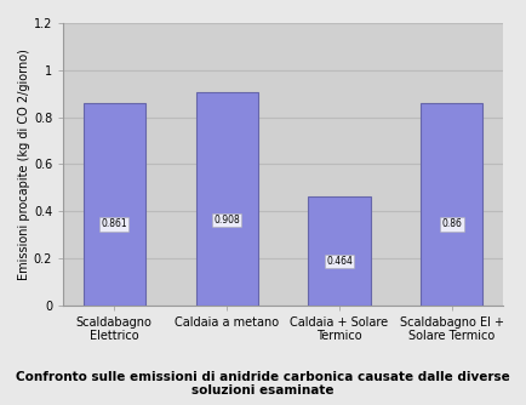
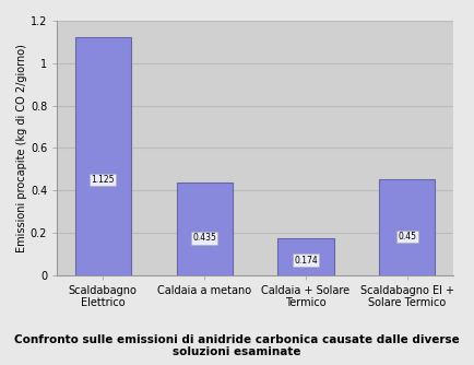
Scaldabagno Elettrico: 0.861 -> 1.125
Caldaia a metano: 0.908 -> 0.435
Caldaia + Solare Termico: 0.464 -> 0.174
Scaldabagno El + Solare Termico: 0.86 -> 0.45
